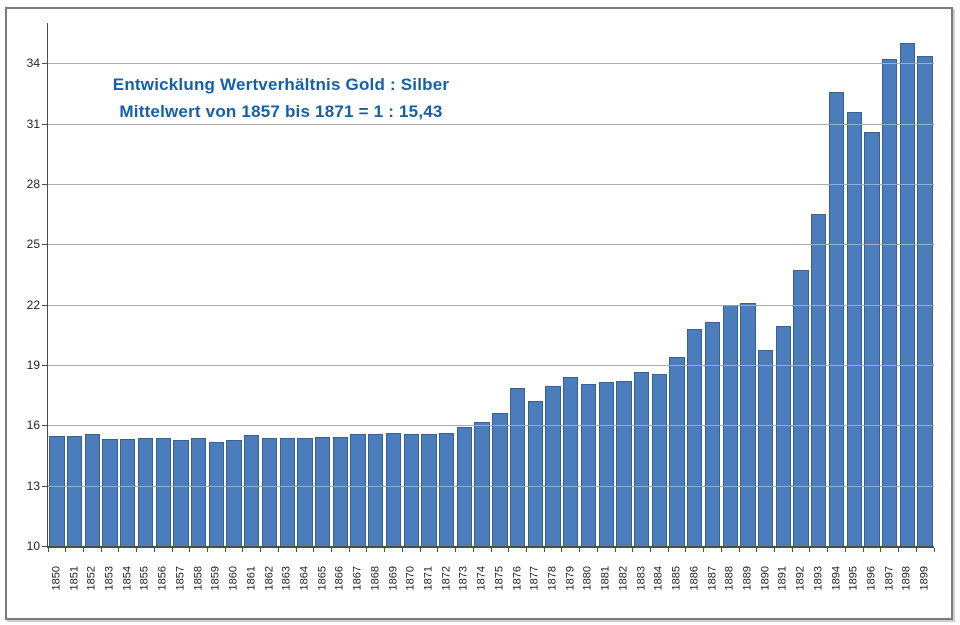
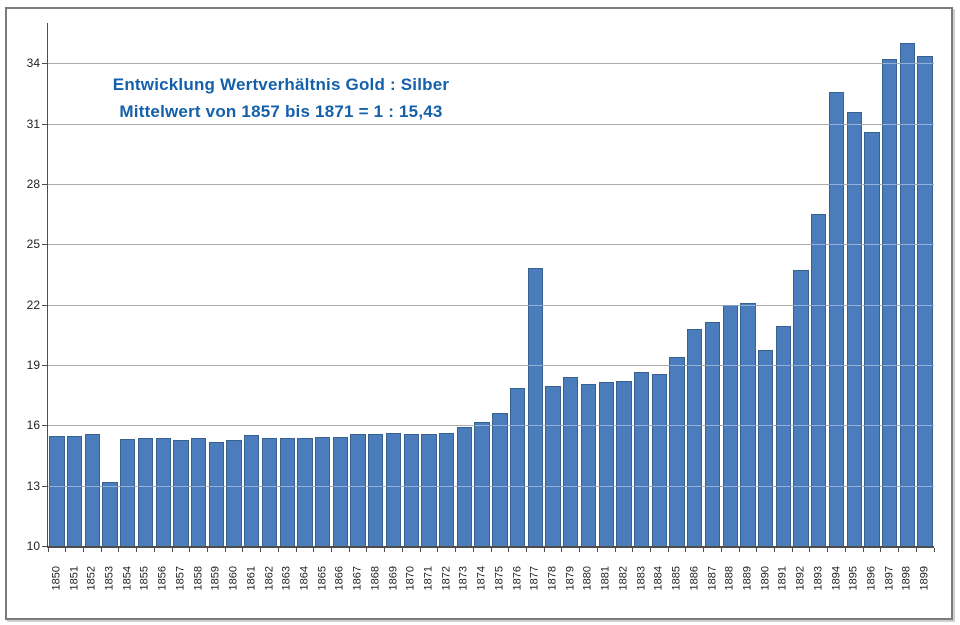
1853: 15.3 -> 13.2
1877: 17.2 -> 23.8
